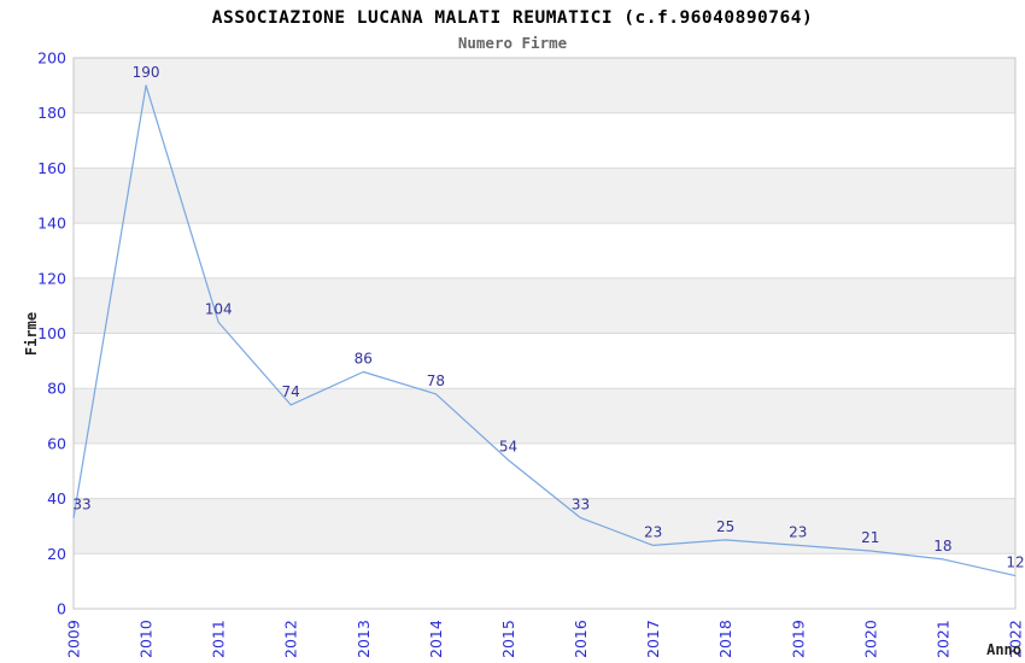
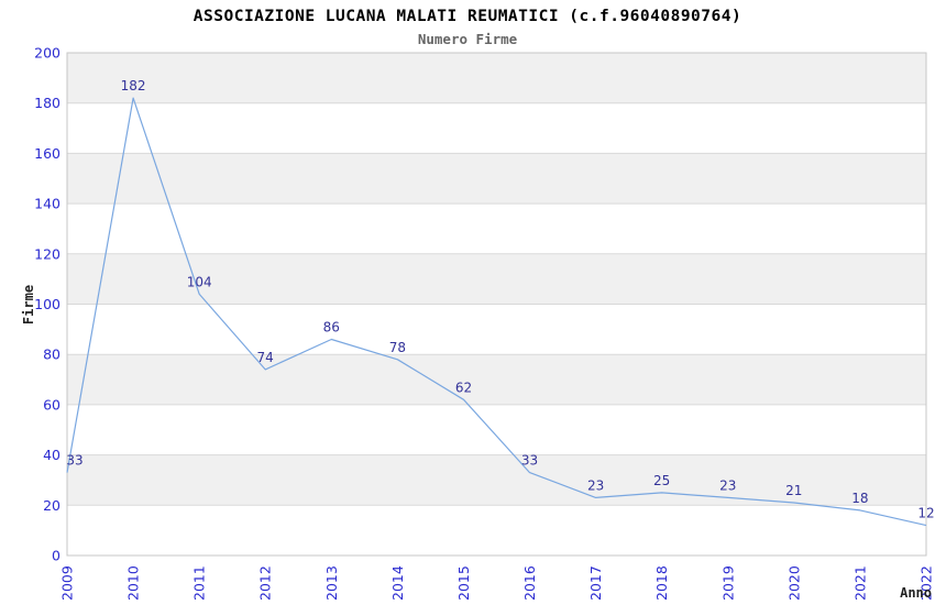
2010: 190 -> 182
2015: 54 -> 62
